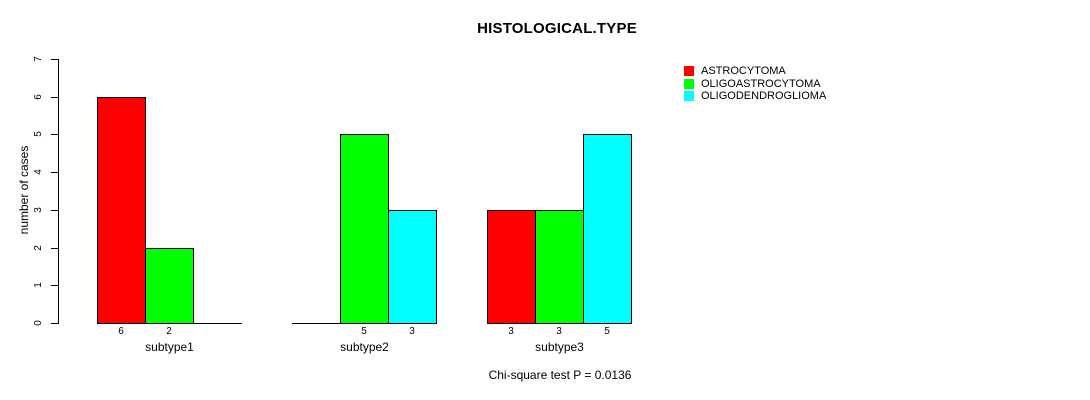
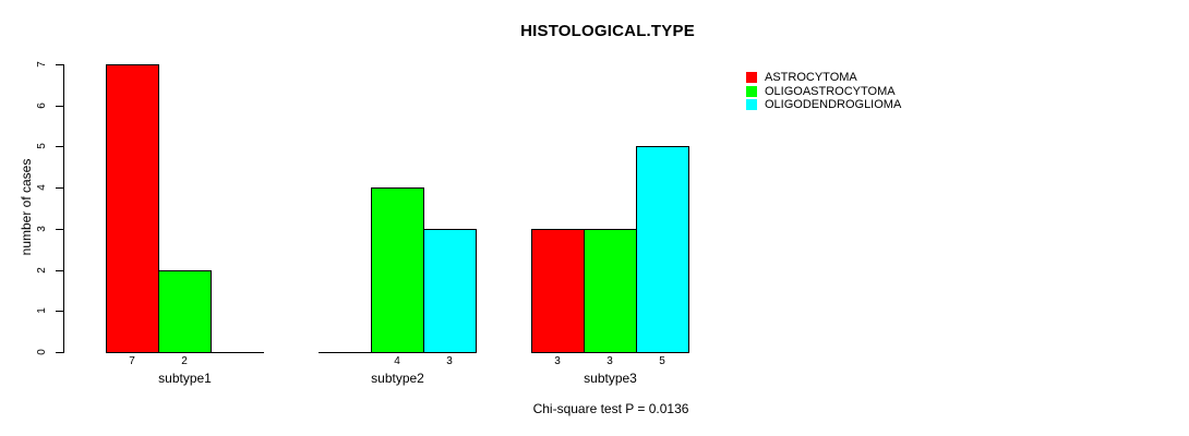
ASTROCYTOMA/subtype1: 6 -> 7
OLIGOASTROCYTOMA/subtype2: 5 -> 4
